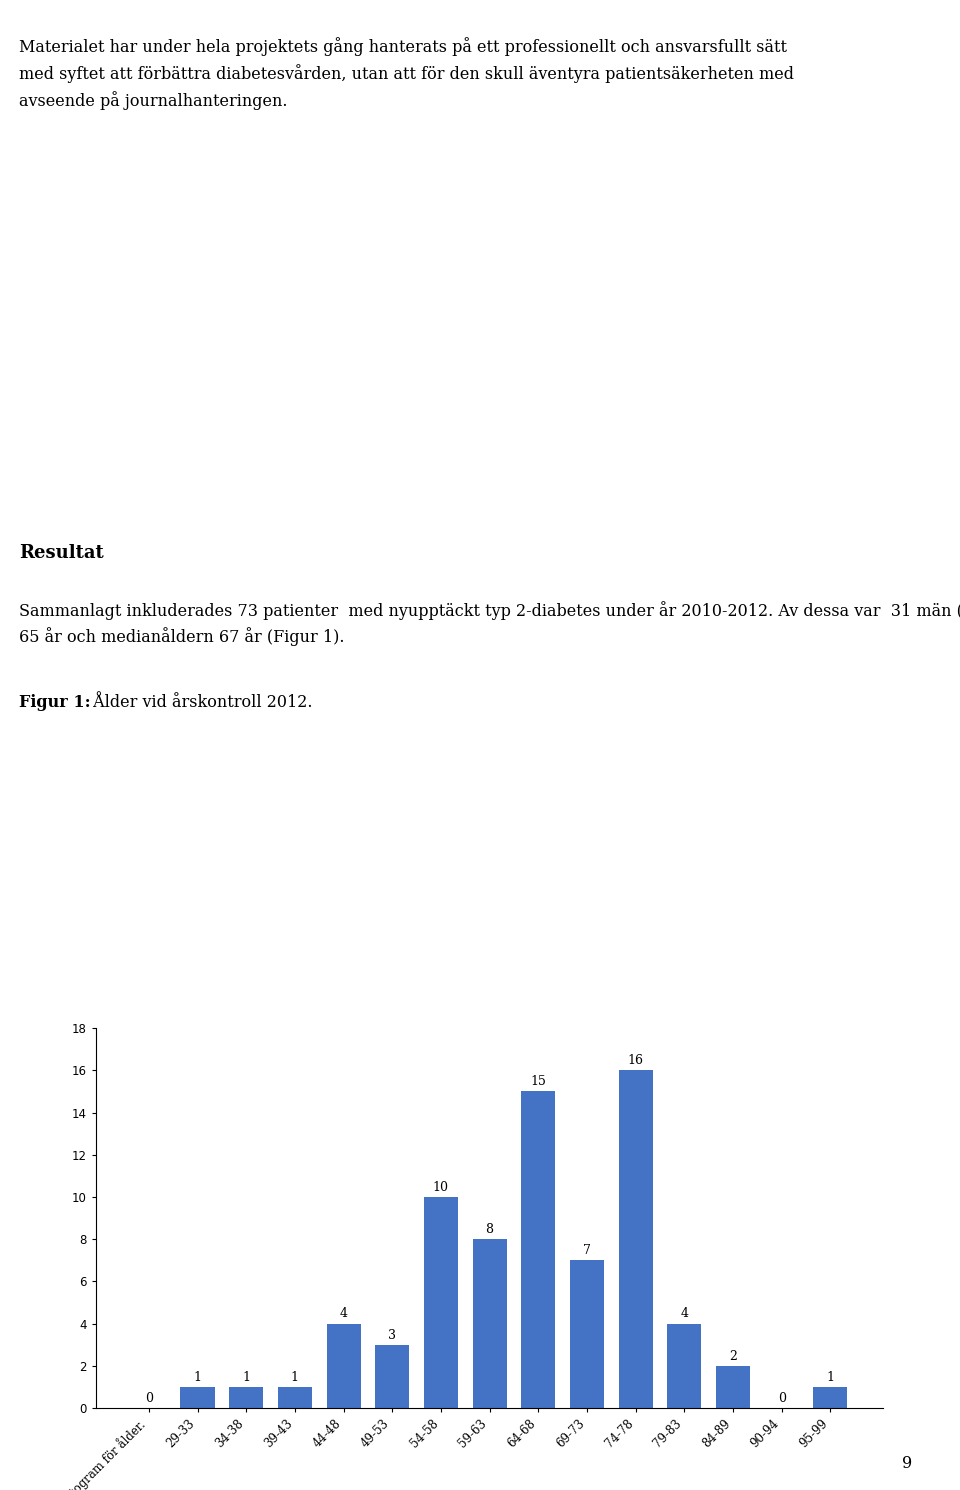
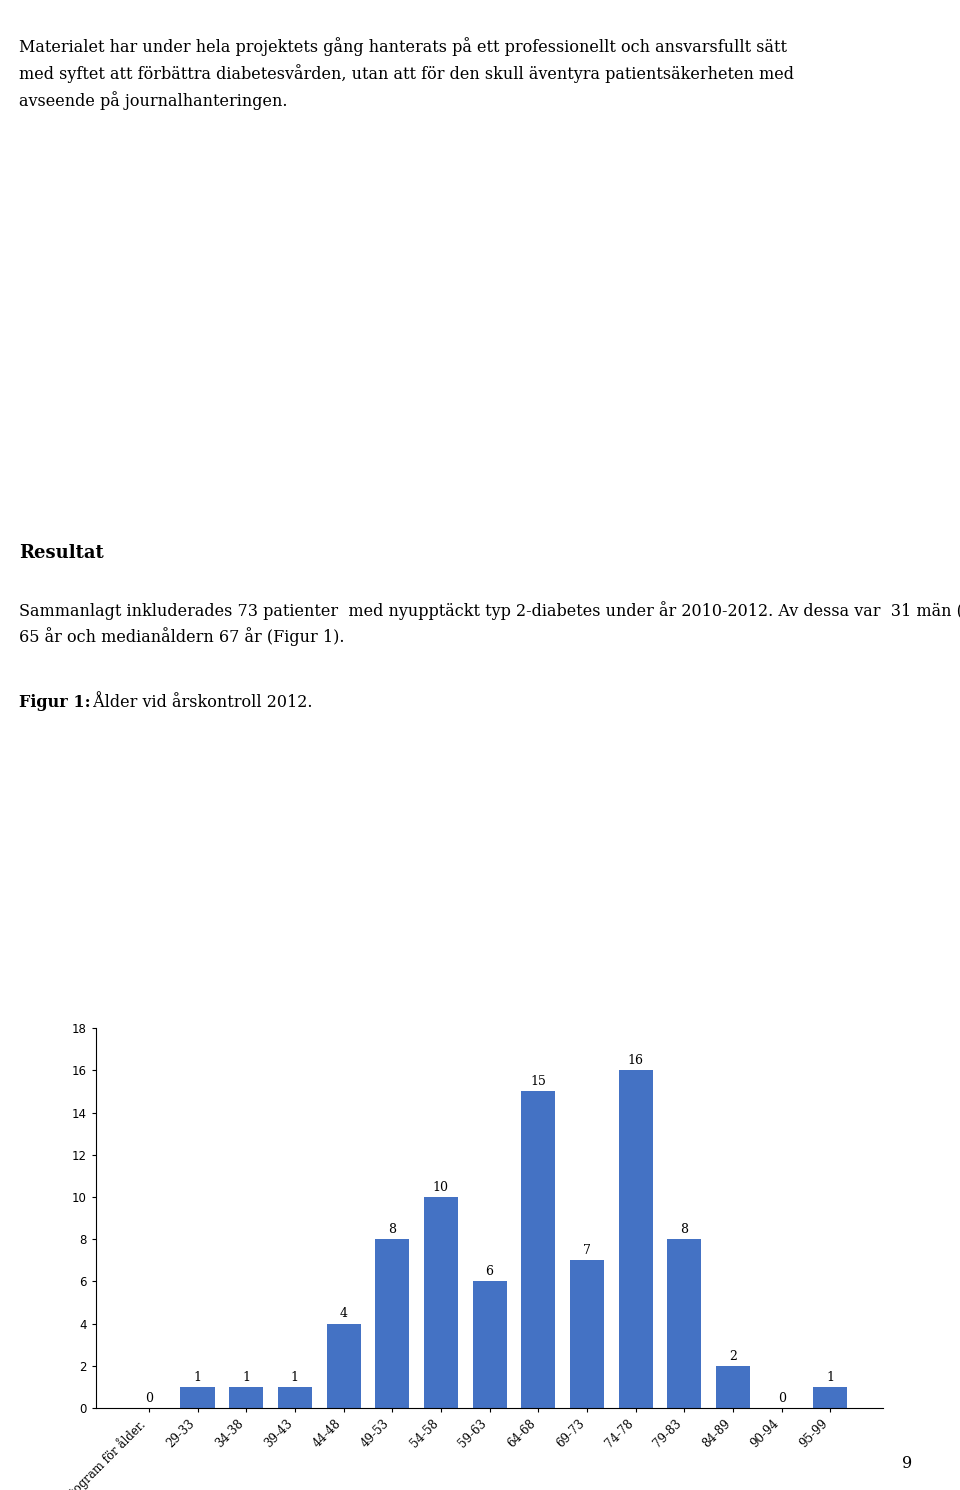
49-53: 3 -> 8
59-63: 8 -> 6
79-83: 4 -> 8
